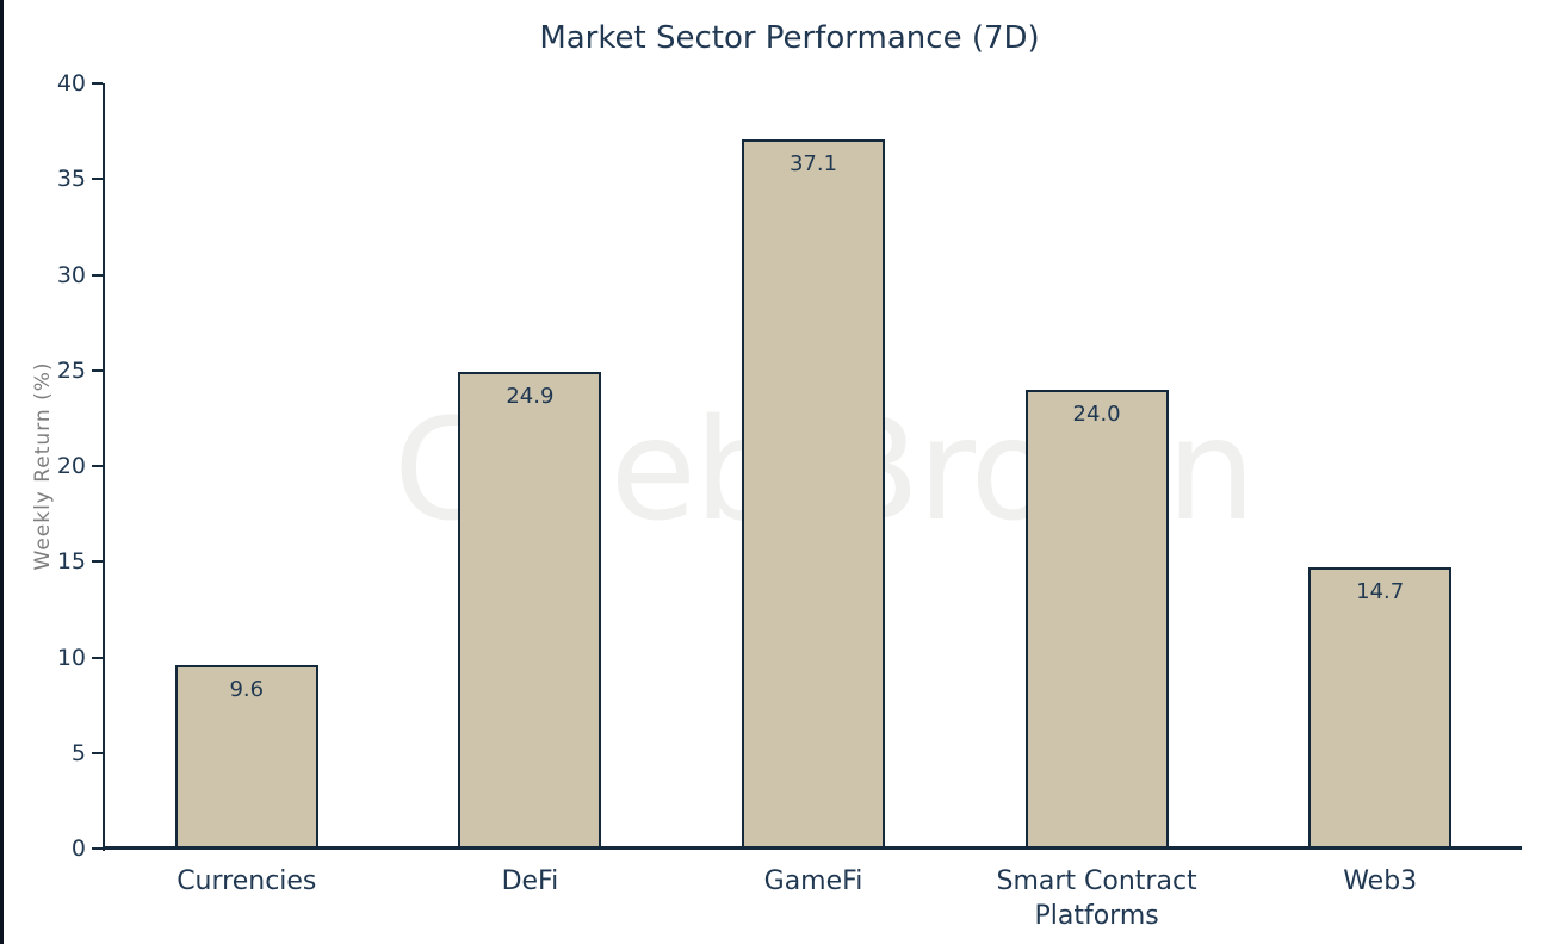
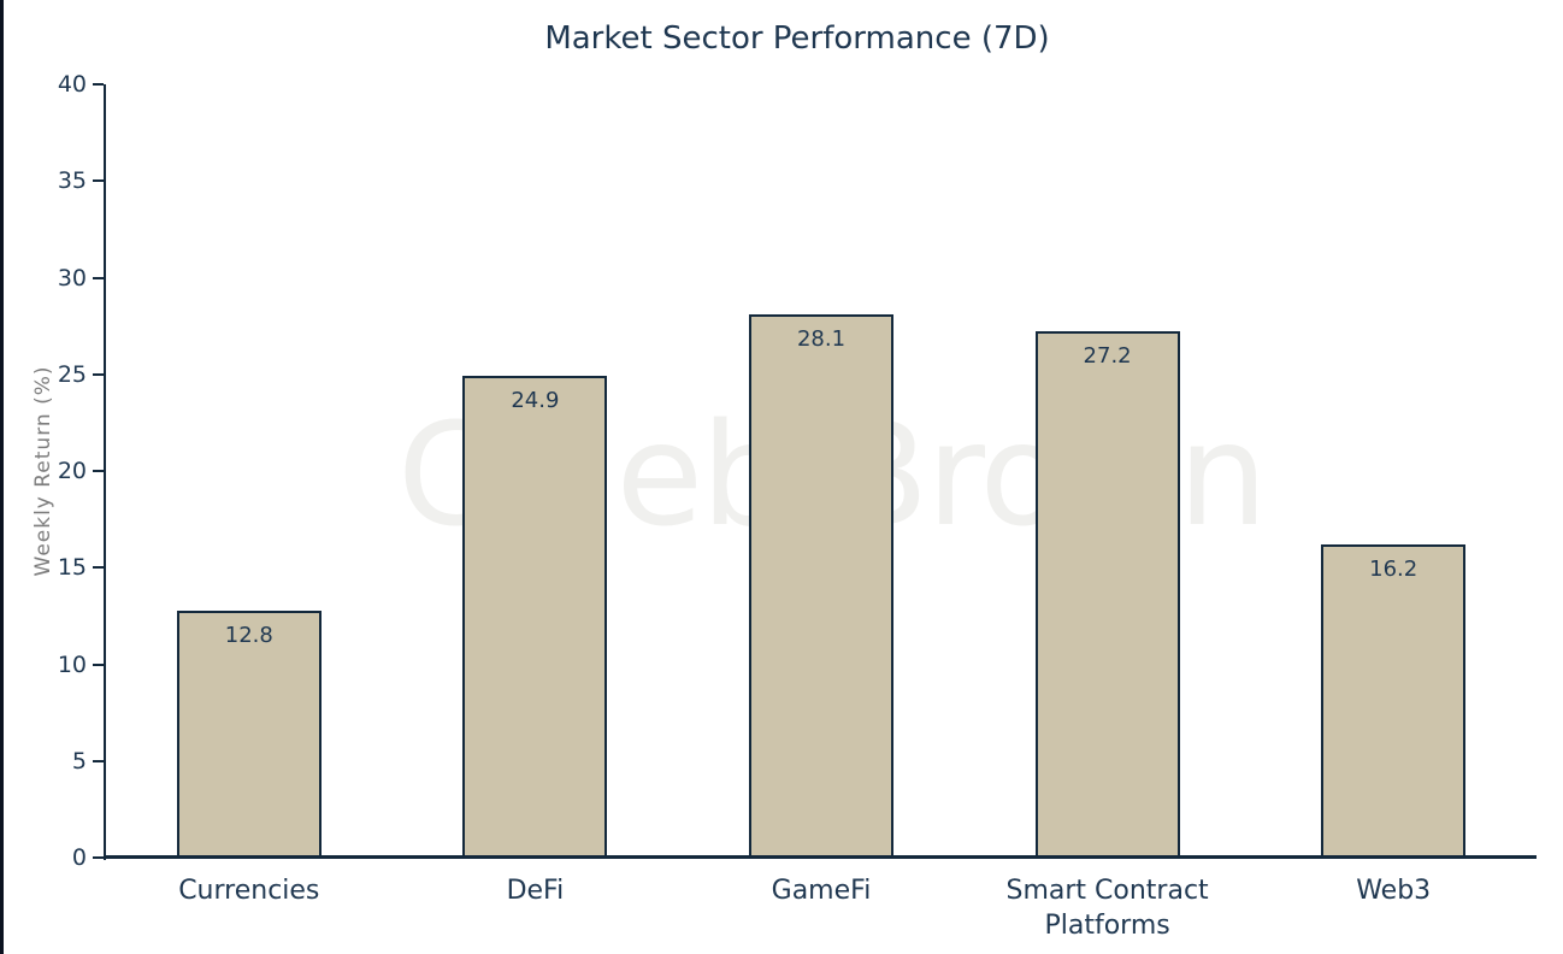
Currencies: 9.6 -> 12.8
GameFi: 37.1 -> 28.1
Smart Contract Platforms: 24.0 -> 27.2
Web3: 14.7 -> 16.2
